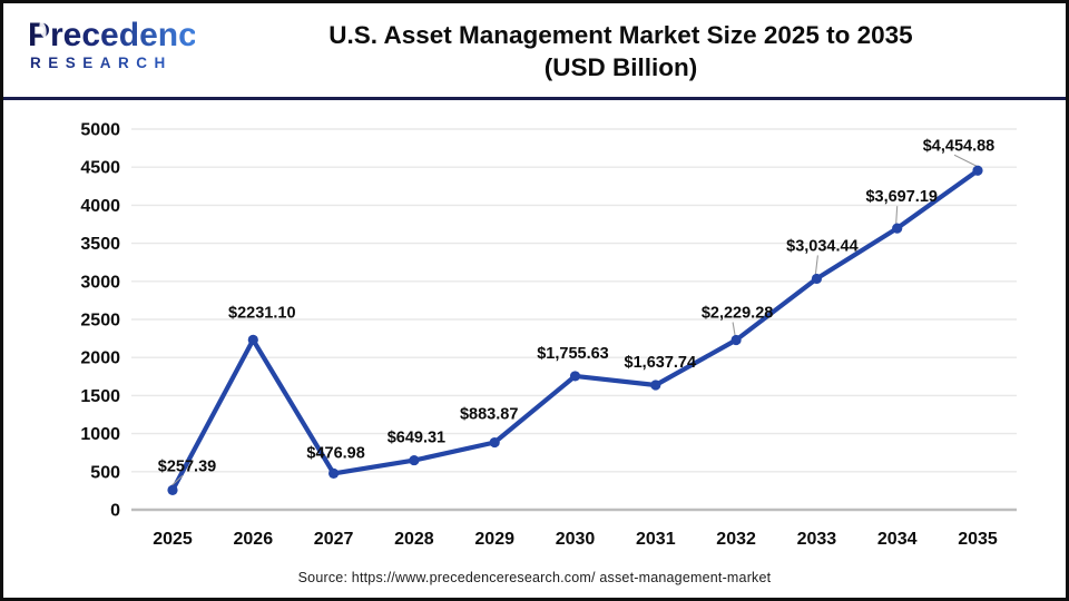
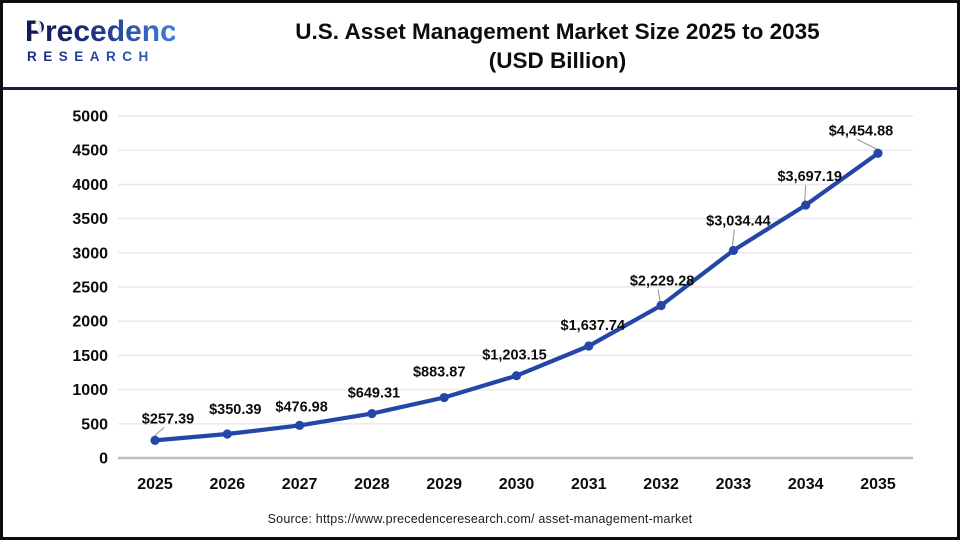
2026: $2231.10 -> $350.39
2030: $1,755.63 -> $1,203.15
